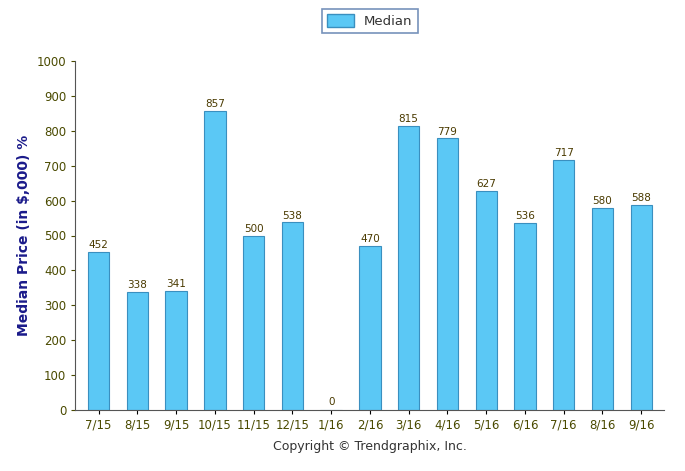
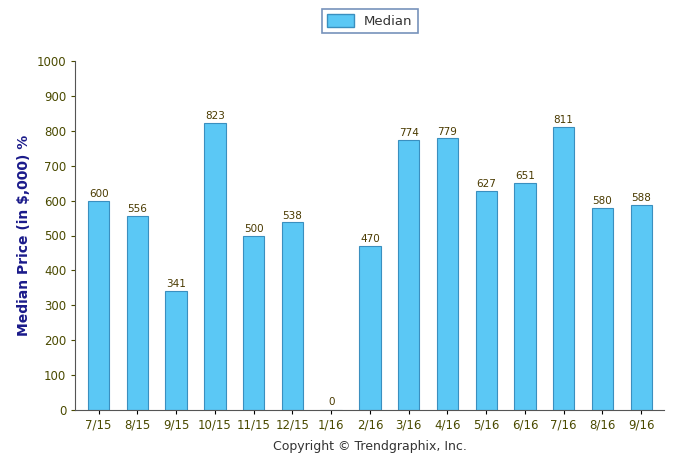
7/15: 452 -> 600
8/15: 338 -> 556
10/15: 857 -> 823
3/16: 815 -> 774
6/16: 536 -> 651
7/16: 717 -> 811
